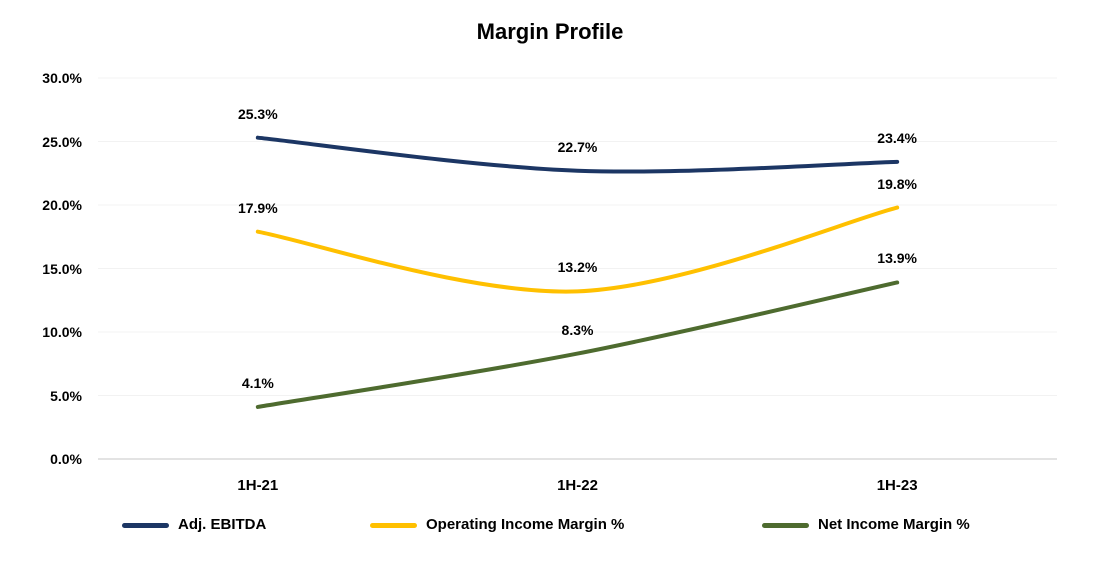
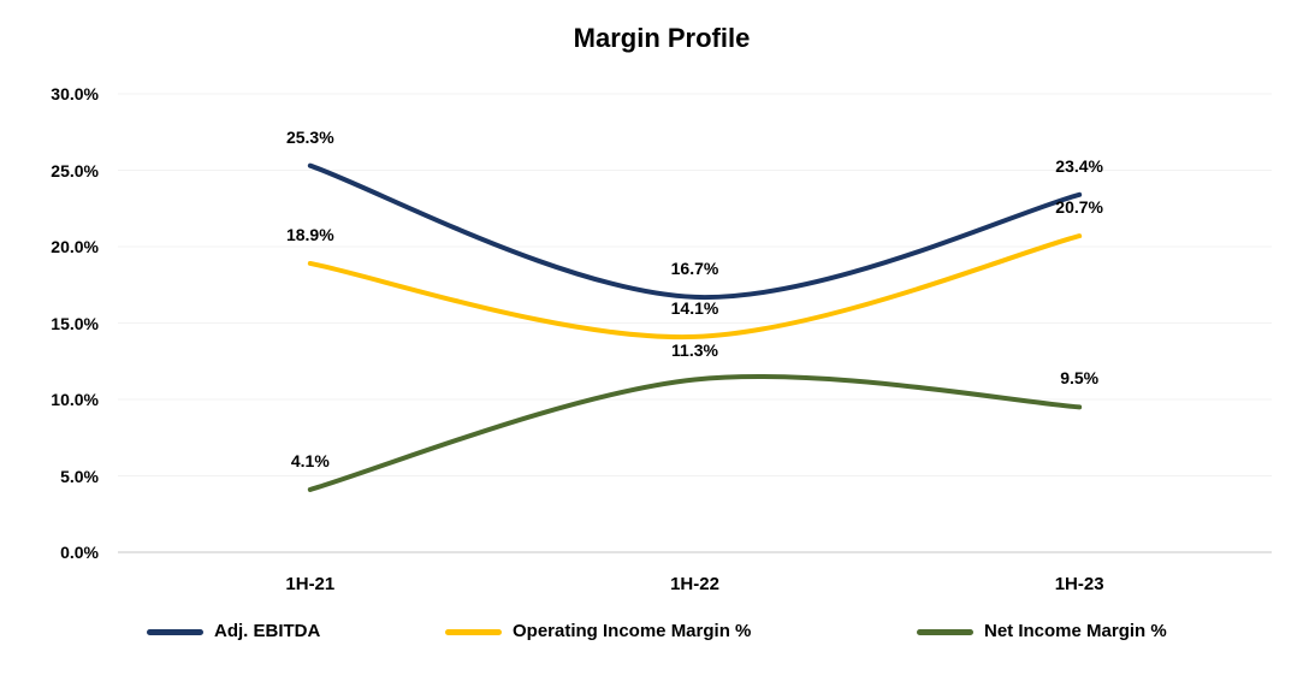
Operating Income Margin %/1H-21: 17.9% -> 18.9%
Adj. EBITDA/1H-22: 22.7% -> 16.7%
Operating Income Margin %/1H-22: 13.2% -> 14.1%
Net Income Margin %/1H-22: 8.3% -> 11.3%
Operating Income Margin %/1H-23: 19.8% -> 20.7%
Net Income Margin %/1H-23: 13.9% -> 9.5%
